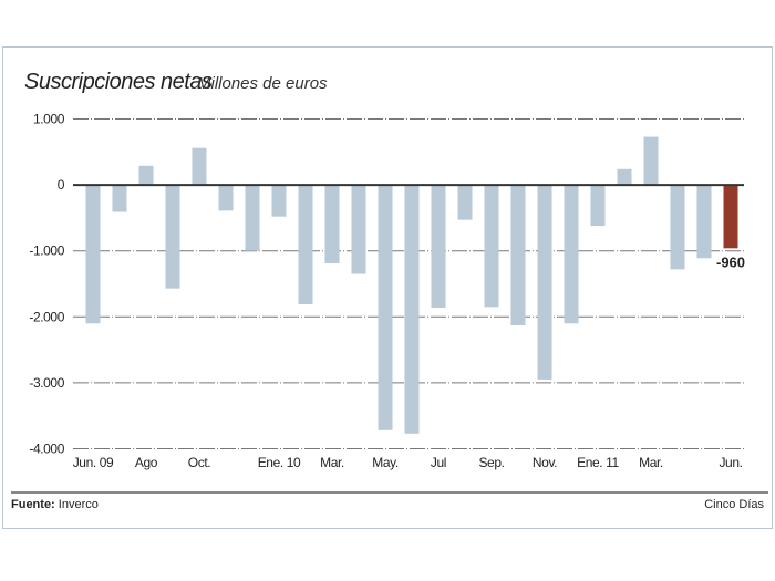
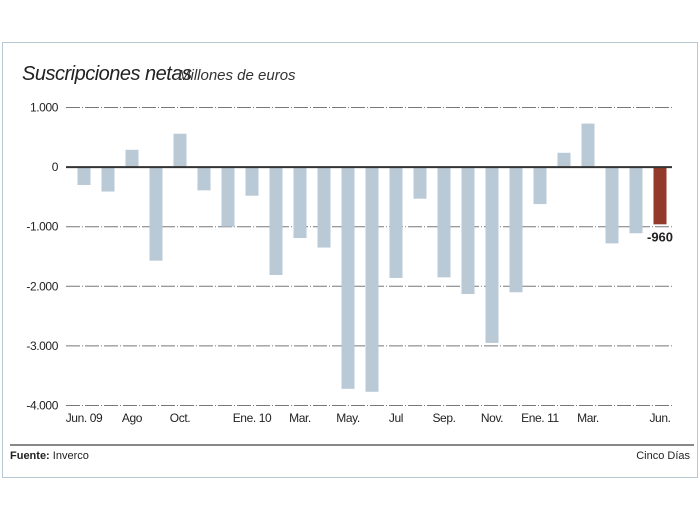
Jun. 09: -2100 -> -300
